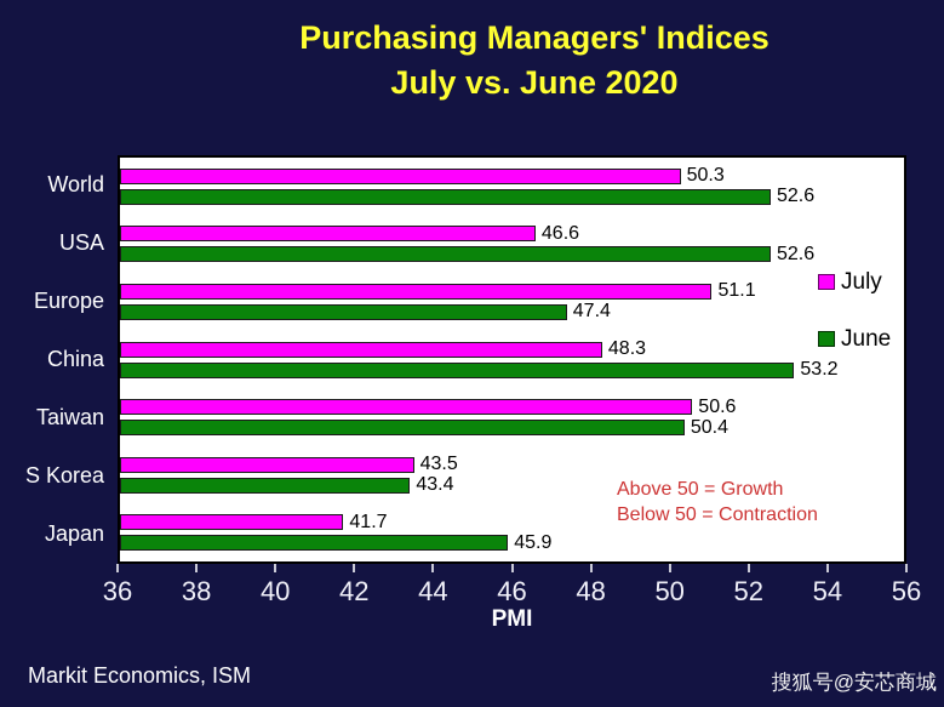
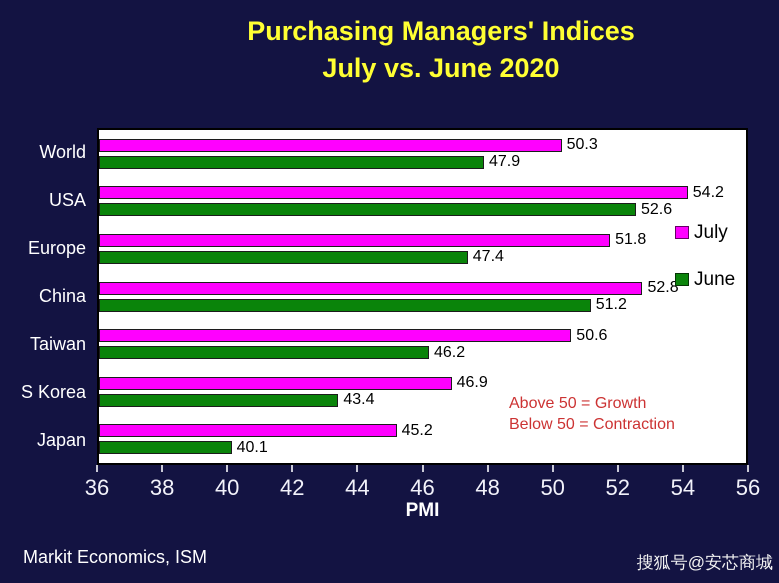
June/World: 52.6 -> 47.9
July/USA: 46.6 -> 54.2
July/Europe: 51.1 -> 51.8
July/China: 48.3 -> 52.8
June/China: 53.2 -> 51.2
June/Taiwan: 50.4 -> 46.2
July/S Korea: 43.5 -> 46.9
July/Japan: 41.7 -> 45.2
June/Japan: 45.9 -> 40.1
